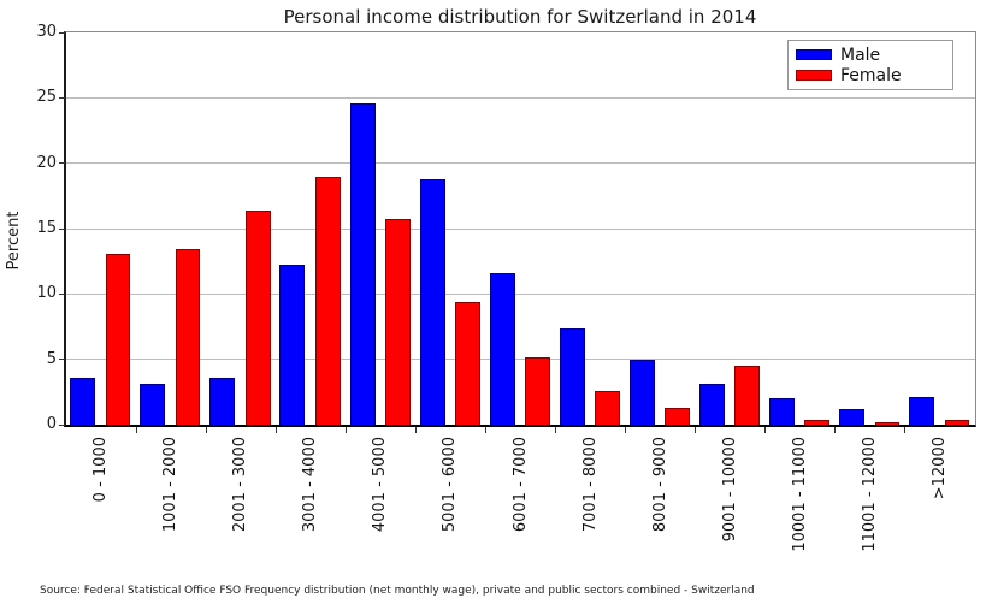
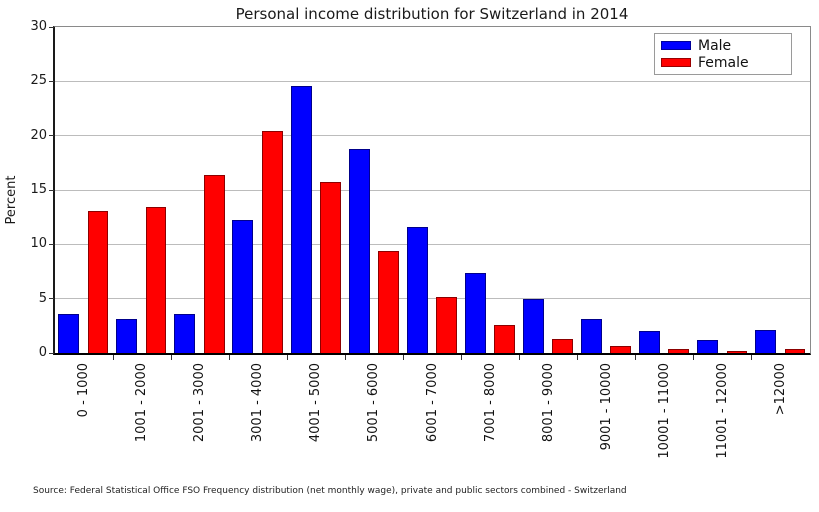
Female/3001 - 4000: 19.0 -> 20.4
Female/9001 - 10000: 4.5 -> 0.6
